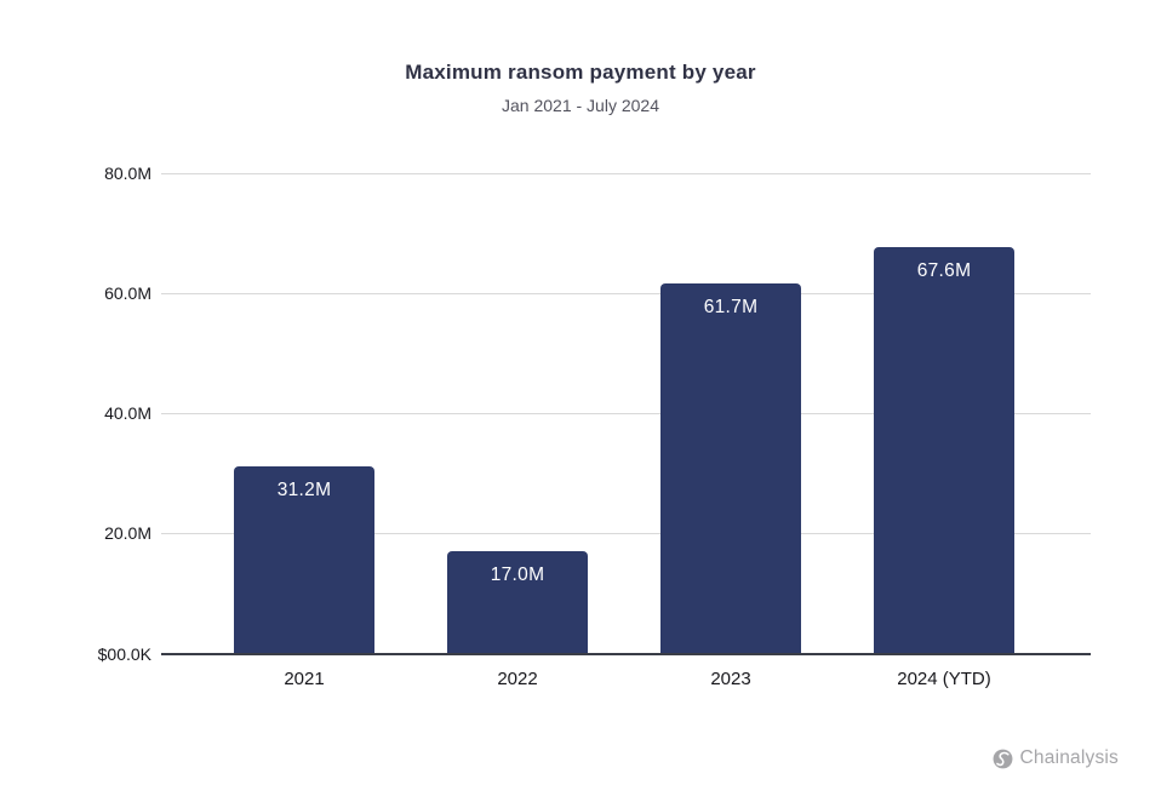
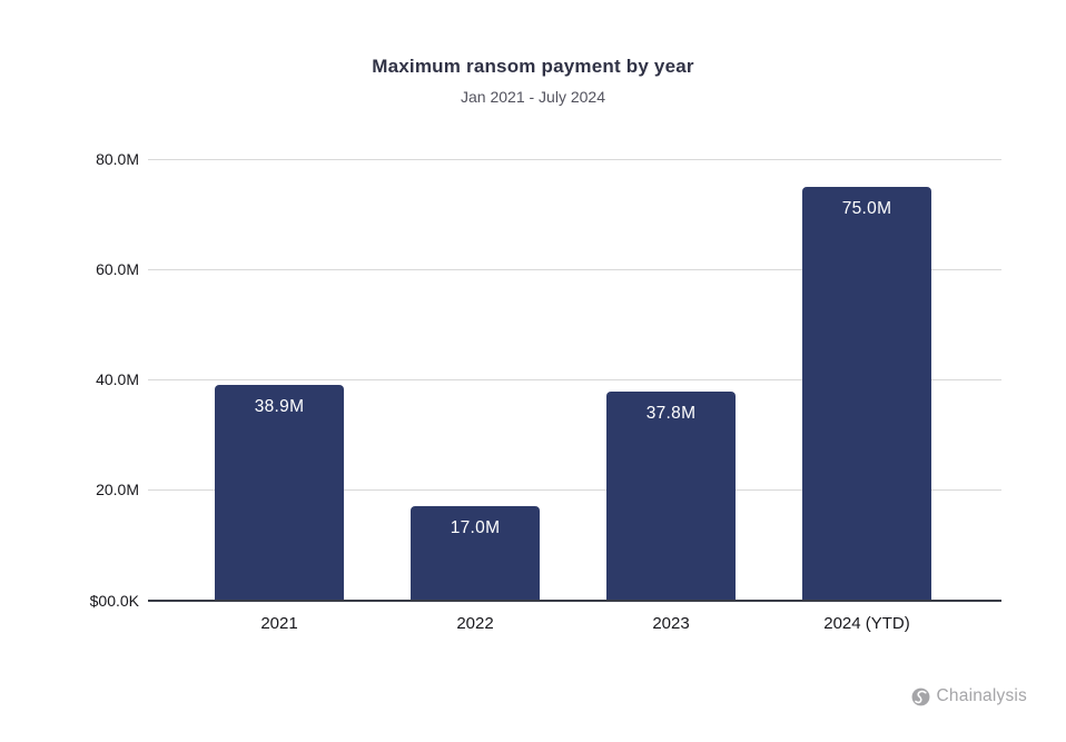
2021: 31.2M -> 38.9M
2023: 61.7M -> 37.8M
2024 (YTD): 67.6M -> 75.0M
